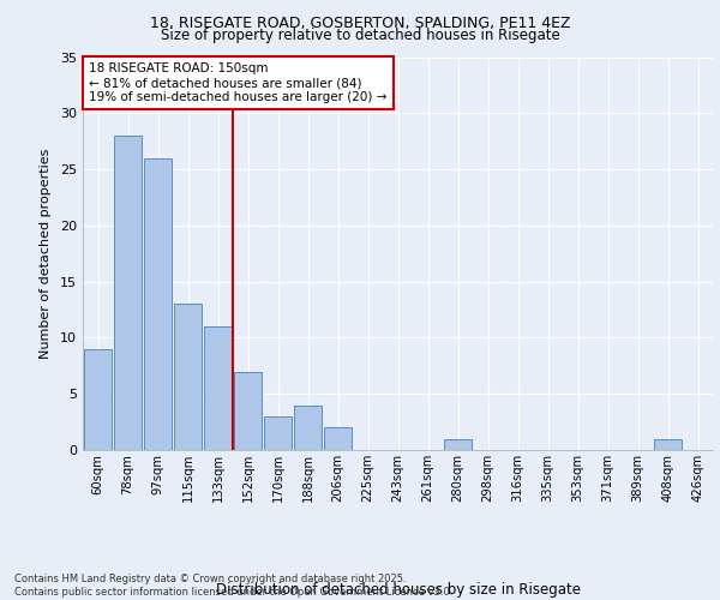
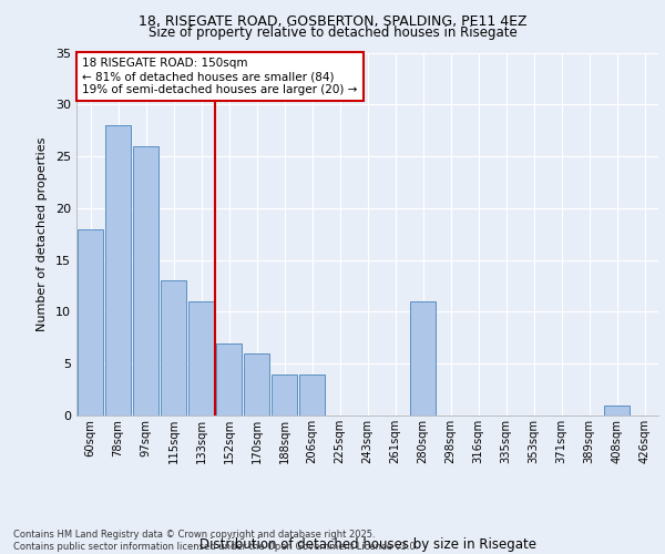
60sqm: 9 -> 18
170sqm: 3 -> 6
206sqm: 2 -> 4
280sqm: 1 -> 11
